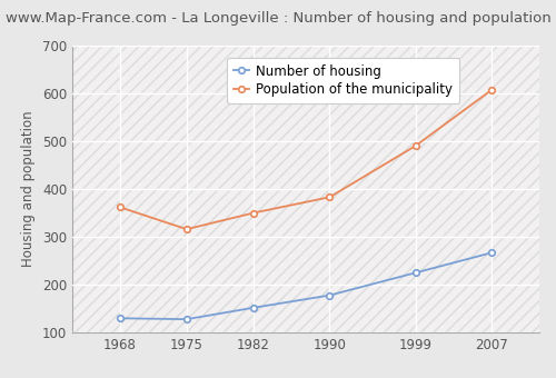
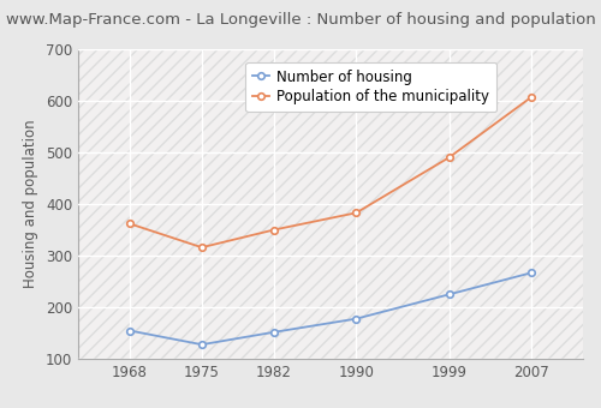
Number of housing/1968: 130 -> 155
